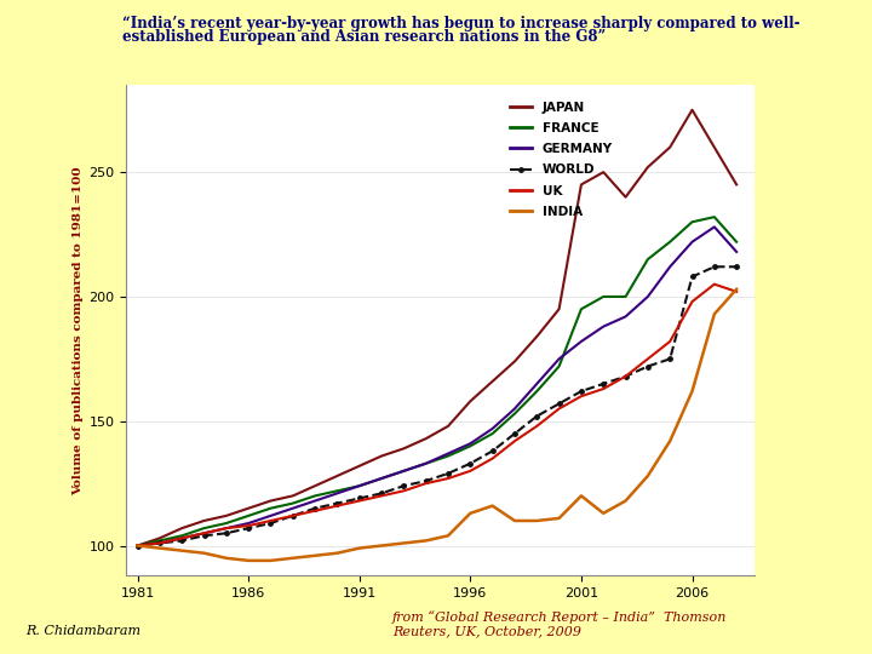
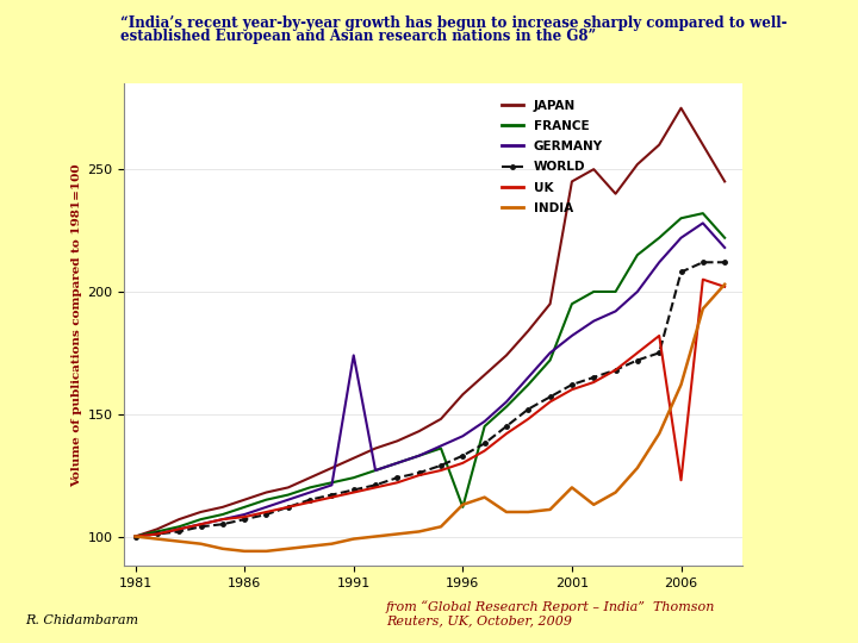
GERMANY/1991: 124 -> 174
FRANCE/1996: 140 -> 112
UK/2006: 198 -> 123
